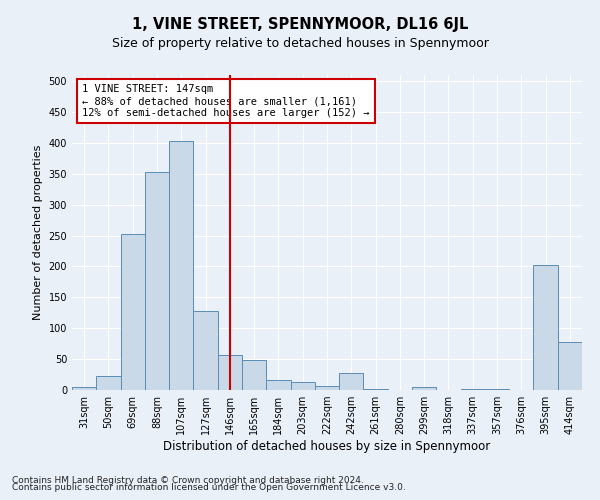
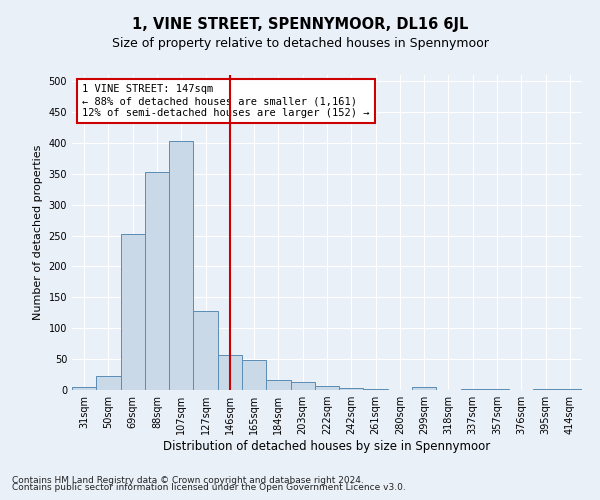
242sqm: 28 -> 3
395sqm: 202 -> 2
414sqm: 78 -> 2
